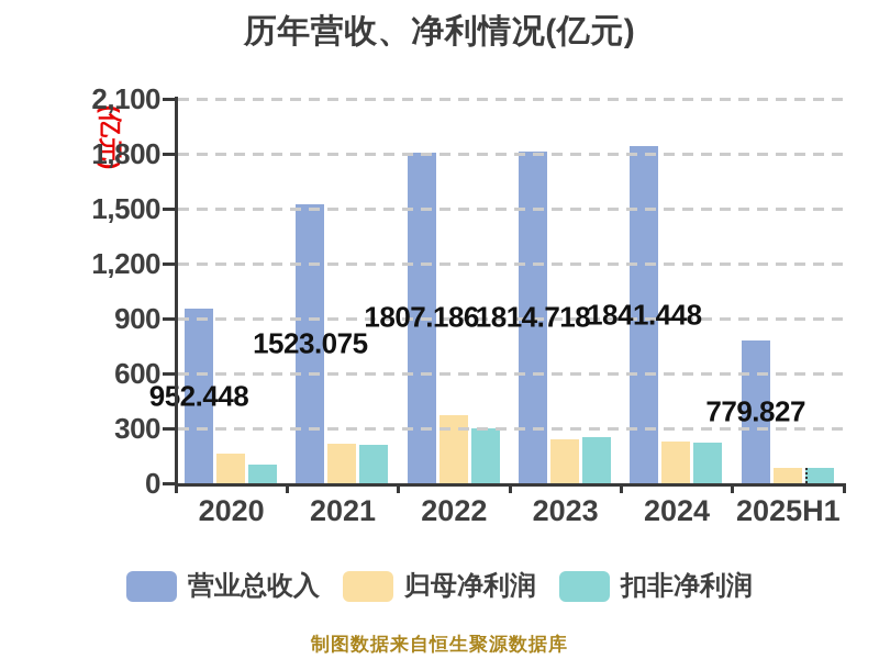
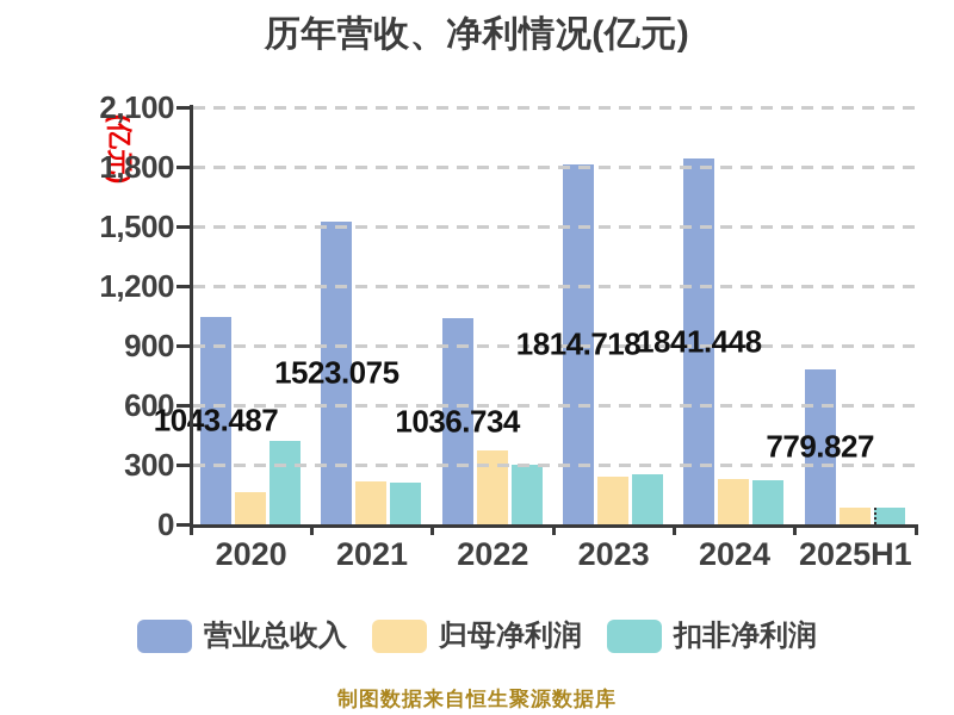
营业总收入/2020: 952.448 -> 1043.487
扣非净利润/2020: 100 -> 420
营业总收入/2022: 1807.186 -> 1036.734
